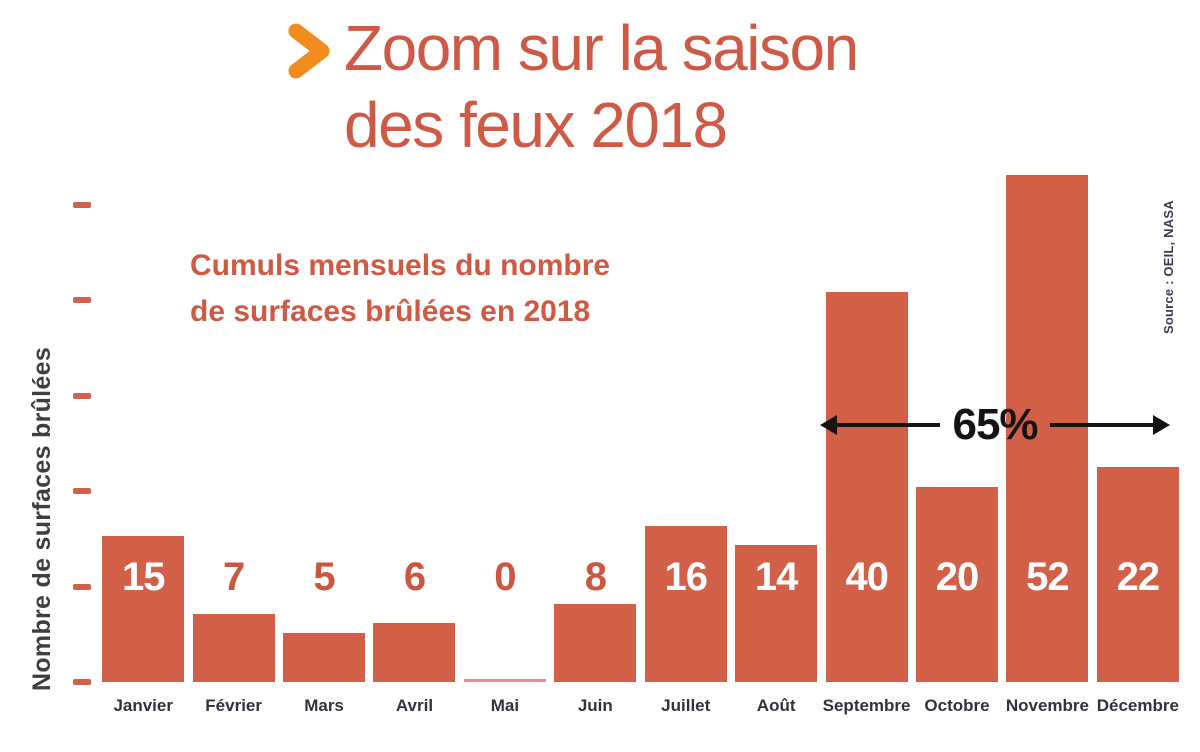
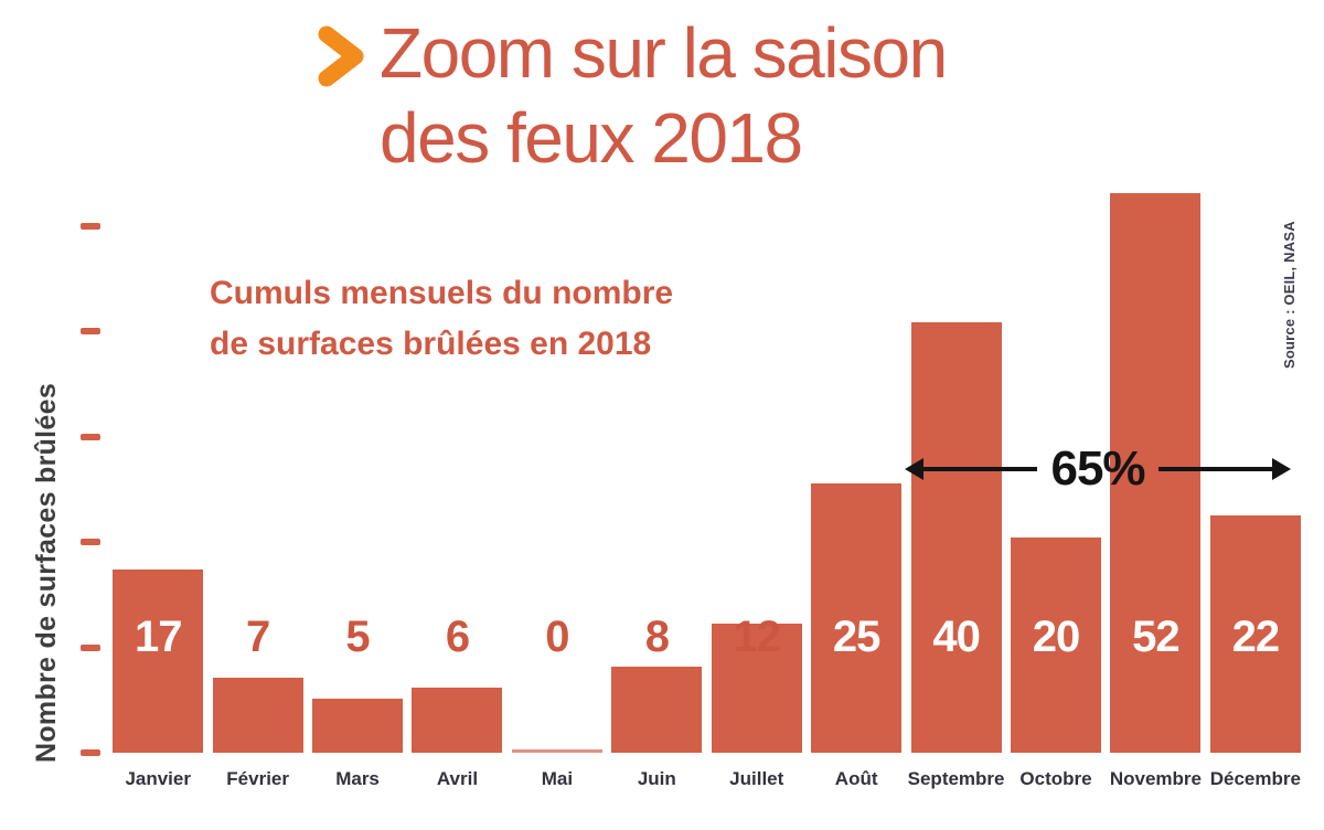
Janvier: 15 -> 17
Juillet: 16 -> 12
Août: 14 -> 25
